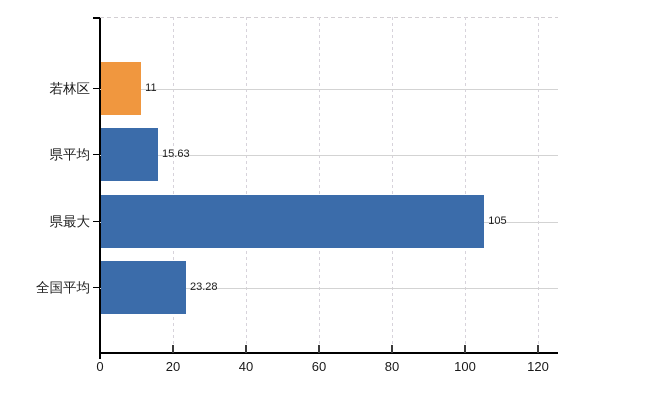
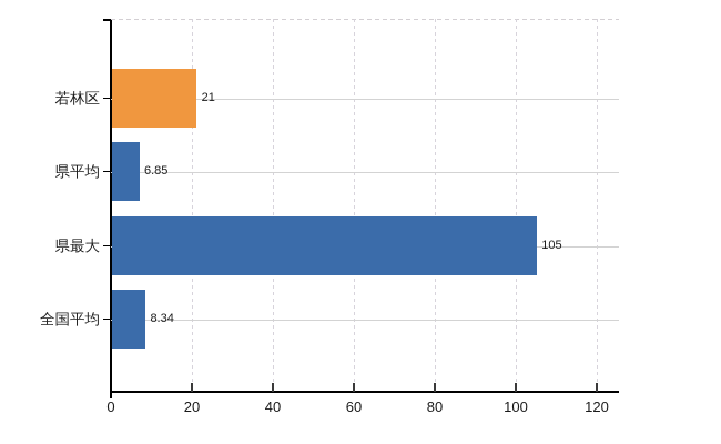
若林区: 11 -> 21
県平均: 15.63 -> 6.85
全国平均: 23.28 -> 8.34
